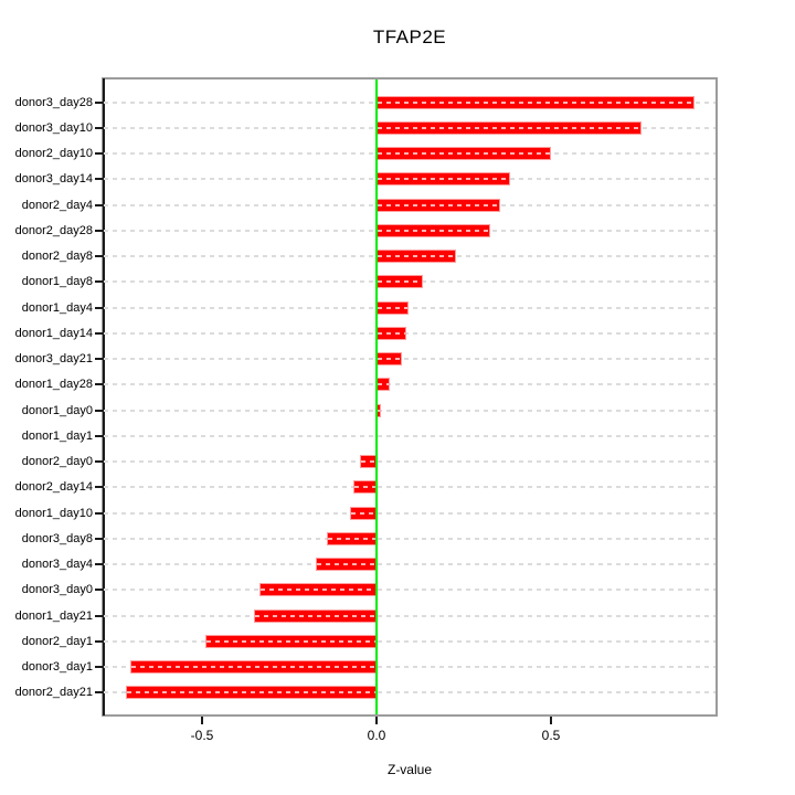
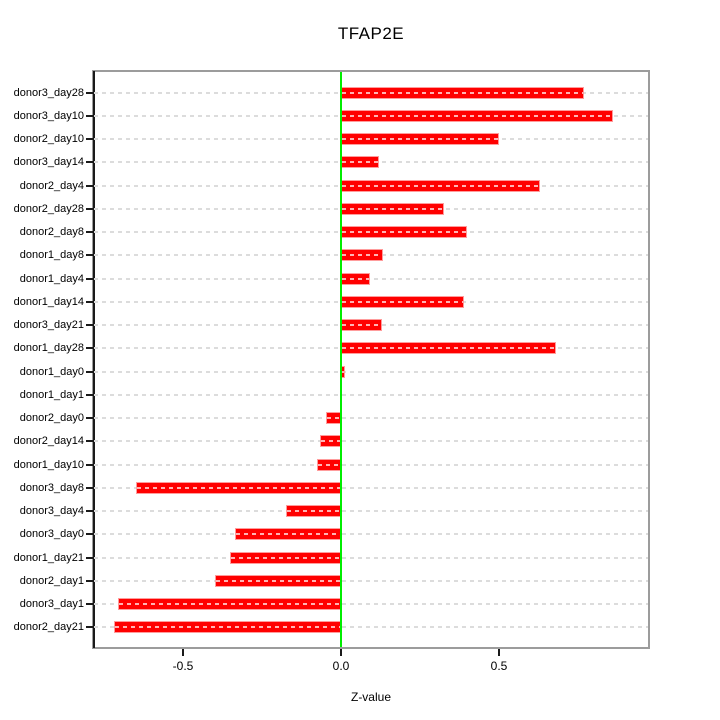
donor3_day28: 0.91 -> 0.77
donor3_day10: 0.76 -> 0.86
donor3_day14: 0.38 -> 0.12
donor2_day4: 0.35 -> 0.63
donor2_day8: 0.23 -> 0.40
donor1_day14: 0.09 -> 0.39
donor3_day21: 0.07 -> 0.13
donor1_day28: 0.04 -> 0.68
donor3_day8: -0.14 -> -0.65
donor2_day1: -0.49 -> -0.40
